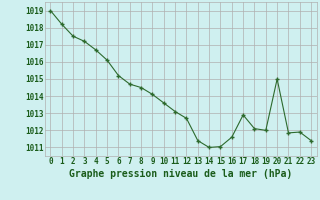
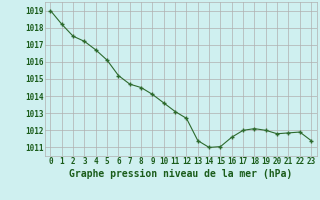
17: 1012.9 -> 1012.0
20: 1015.0 -> 1011.8
